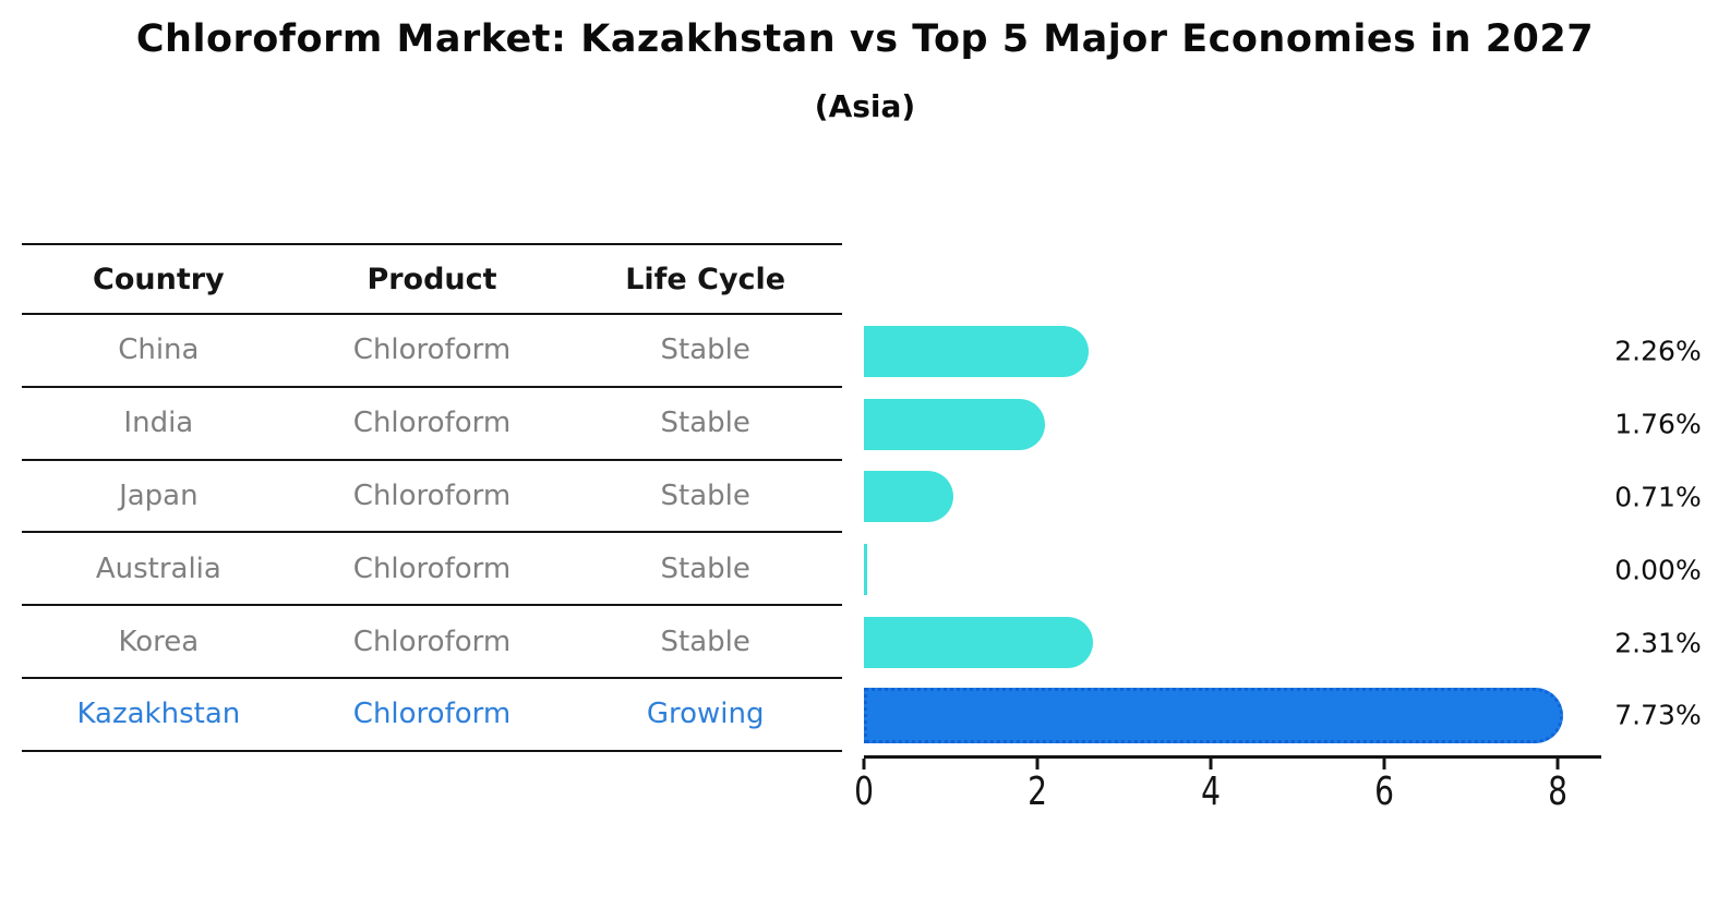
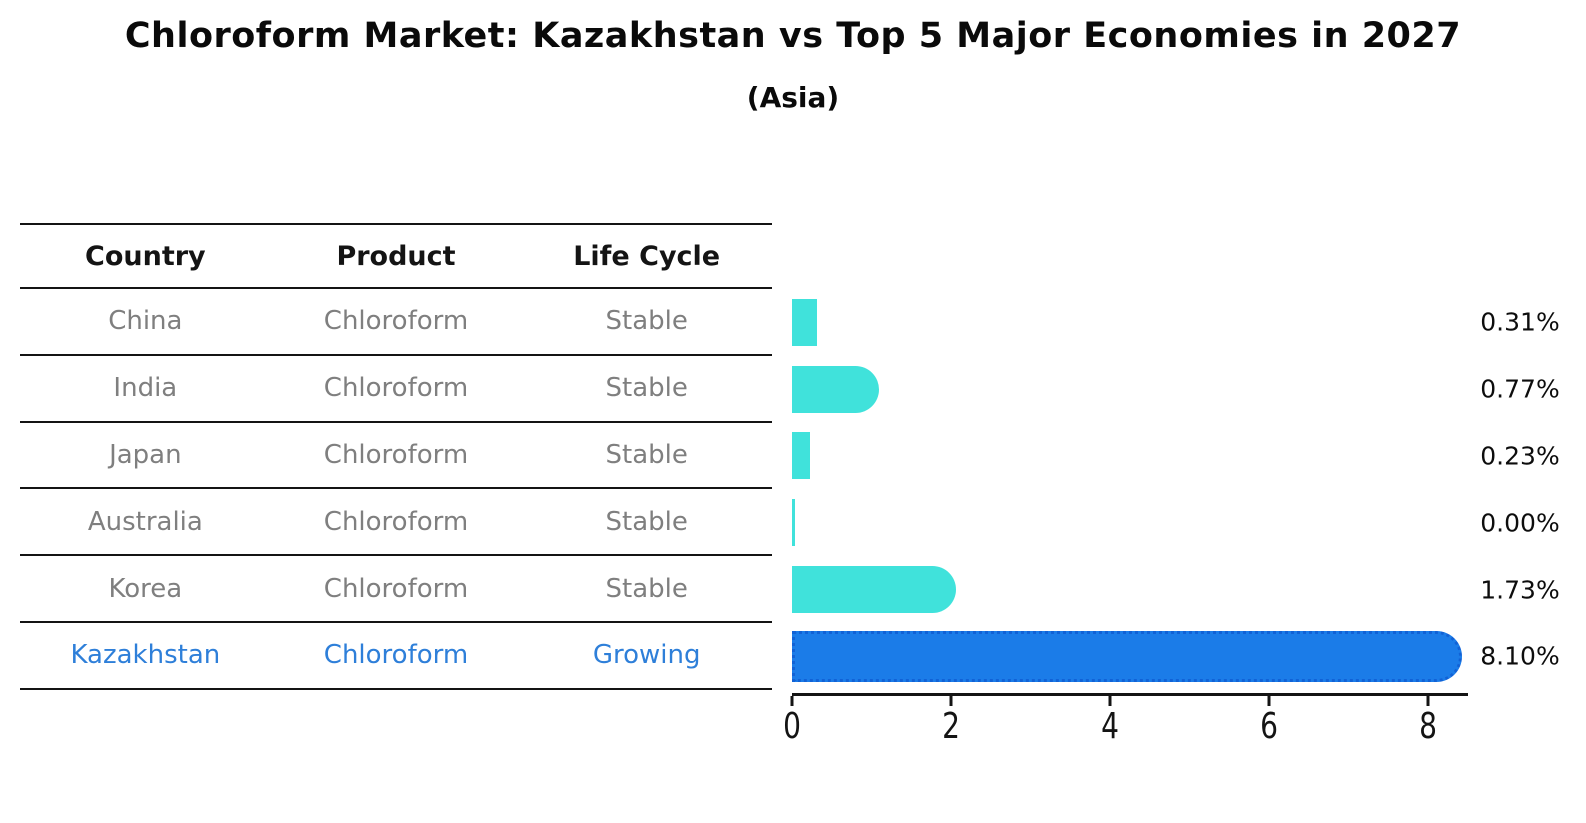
China: 2.26% -> 0.31%
India: 1.76% -> 0.77%
Japan: 0.71% -> 0.23%
Korea: 2.31% -> 1.73%
Kazakhstan: 7.73% -> 8.10%
